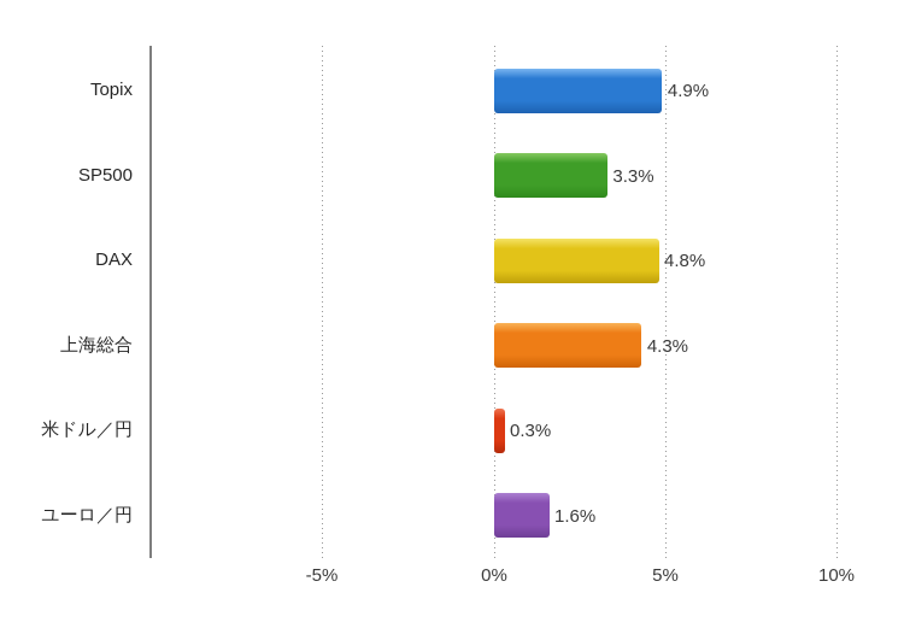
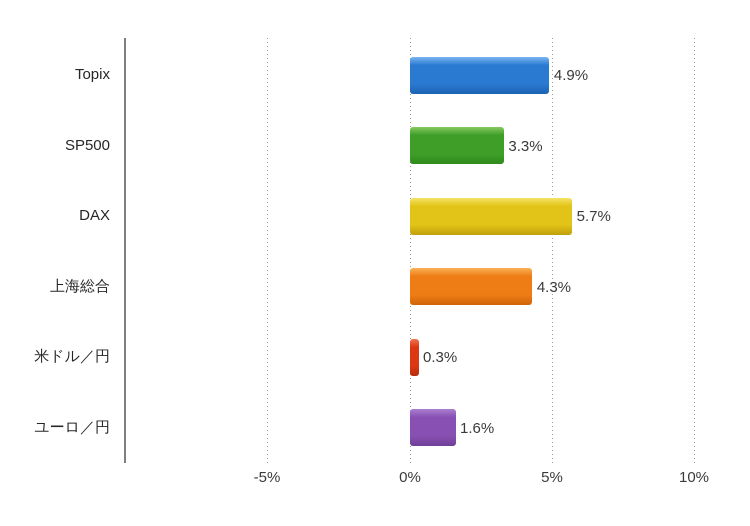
DAX: 4.8% -> 5.7%
